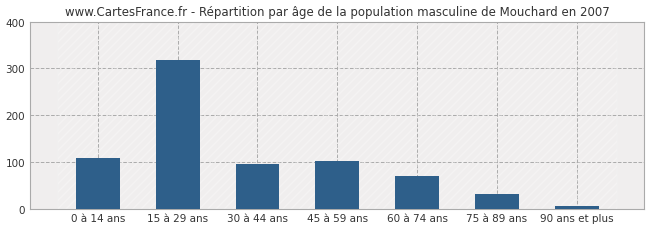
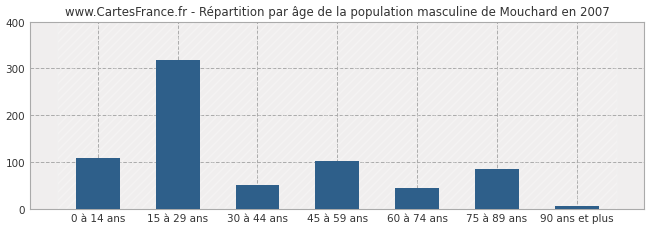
30 à 44 ans: 95 -> 50
60 à 74 ans: 70 -> 45
75 à 89 ans: 32 -> 85
